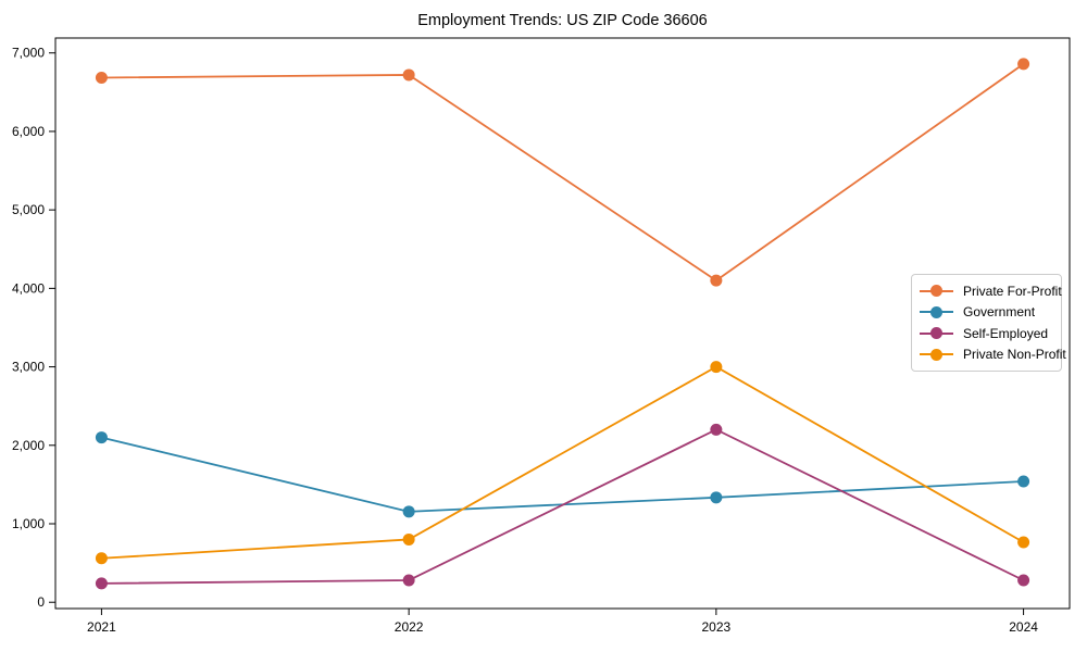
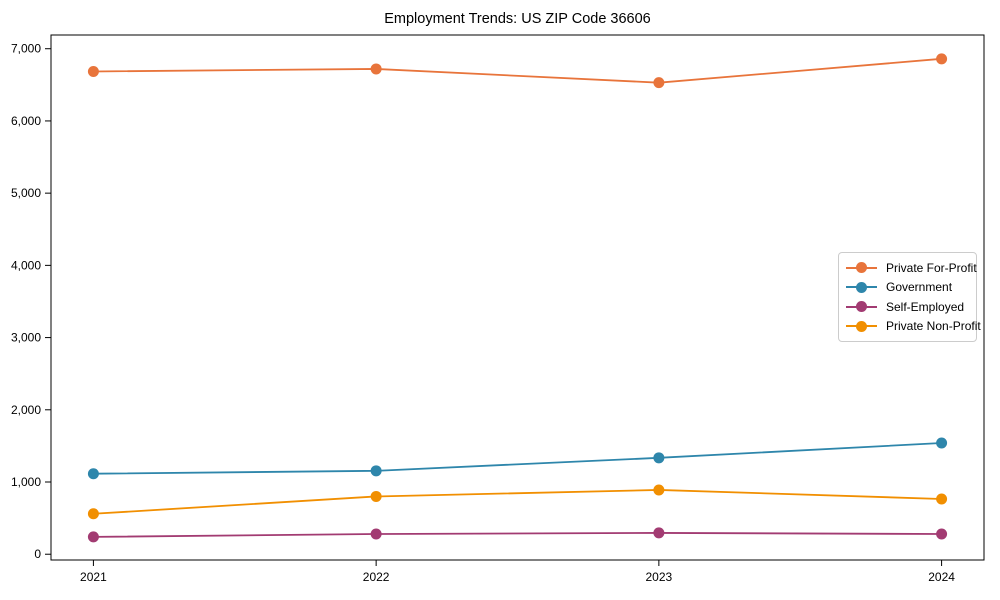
Government/2021: 2100 -> 1100
Private For-Profit/2023: 4100 -> 6500
Self-Employed/2023: 2200 -> 300
Private Non-Profit/2023: 3000 -> 900
